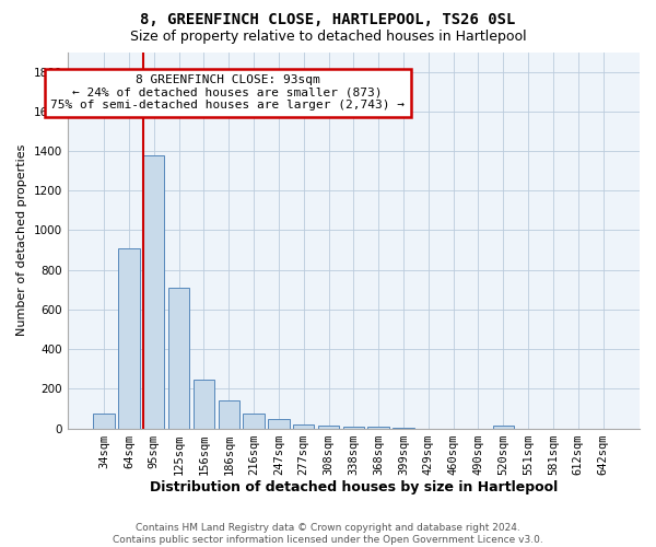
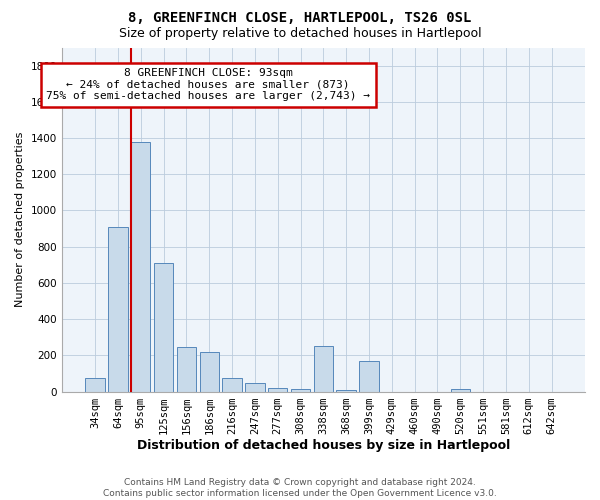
186sqm: 140 -> 220
338sqm: 10 -> 250
399sqm: 0 -> 170
